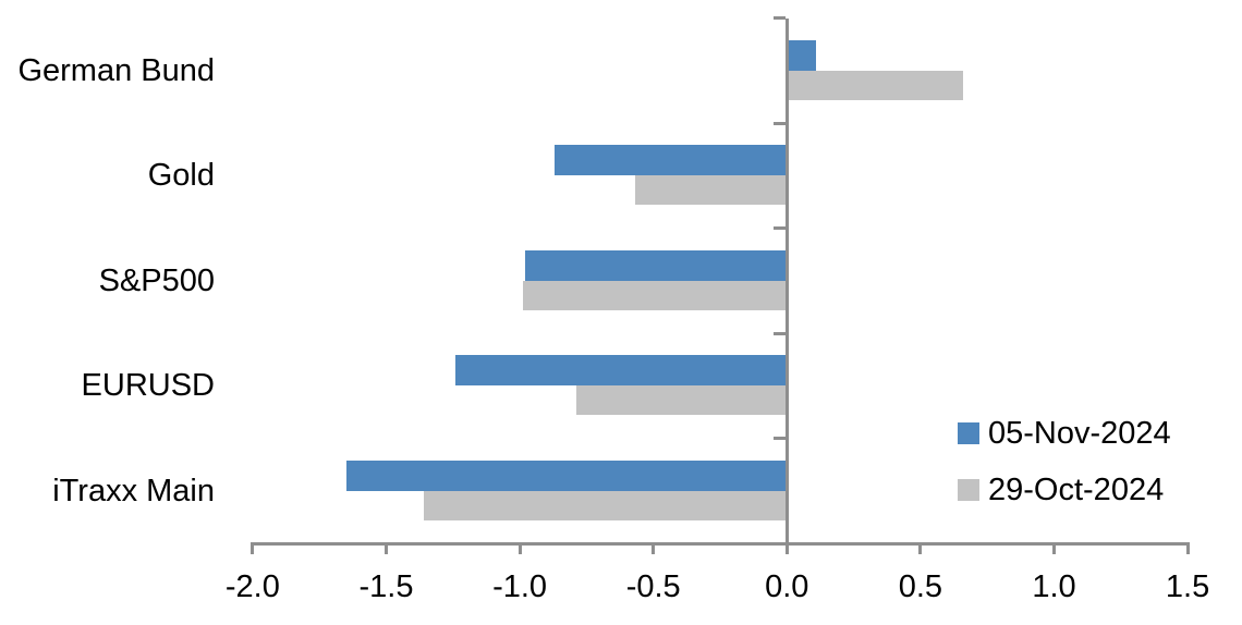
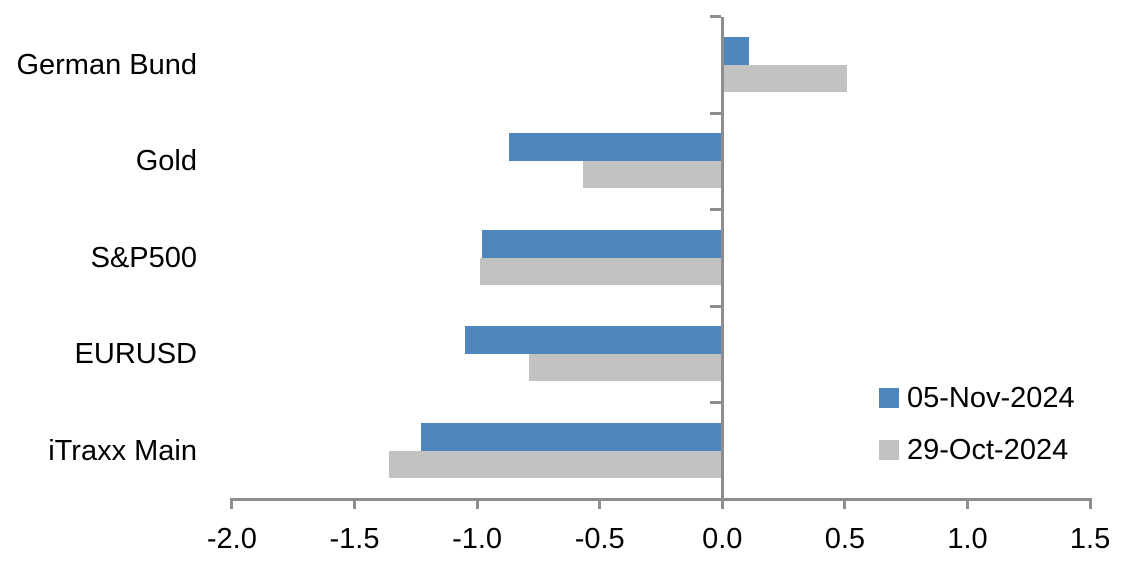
29-Oct-2024/German Bund: 0.66 -> 0.51
05-Nov-2024/EURUSD: -1.24 -> -1.05
05-Nov-2024/iTraxx Main: -1.65 -> -1.23
